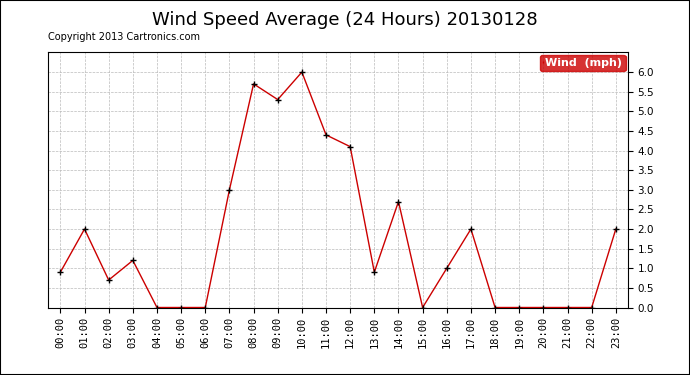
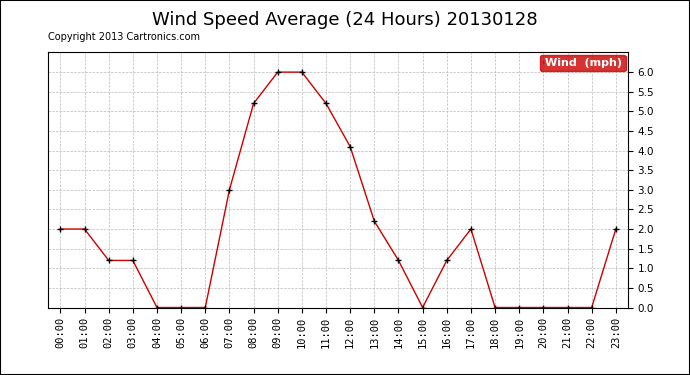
00:00: 0.9 -> 2.0
02:00: 0.7 -> 1.2
08:00: 5.7 -> 5.2
09:00: 5.3 -> 6.0
11:00: 4.4 -> 5.2
13:00: 0.9 -> 2.2
14:00: 2.7 -> 1.2
16:00: 1.0 -> 1.2
